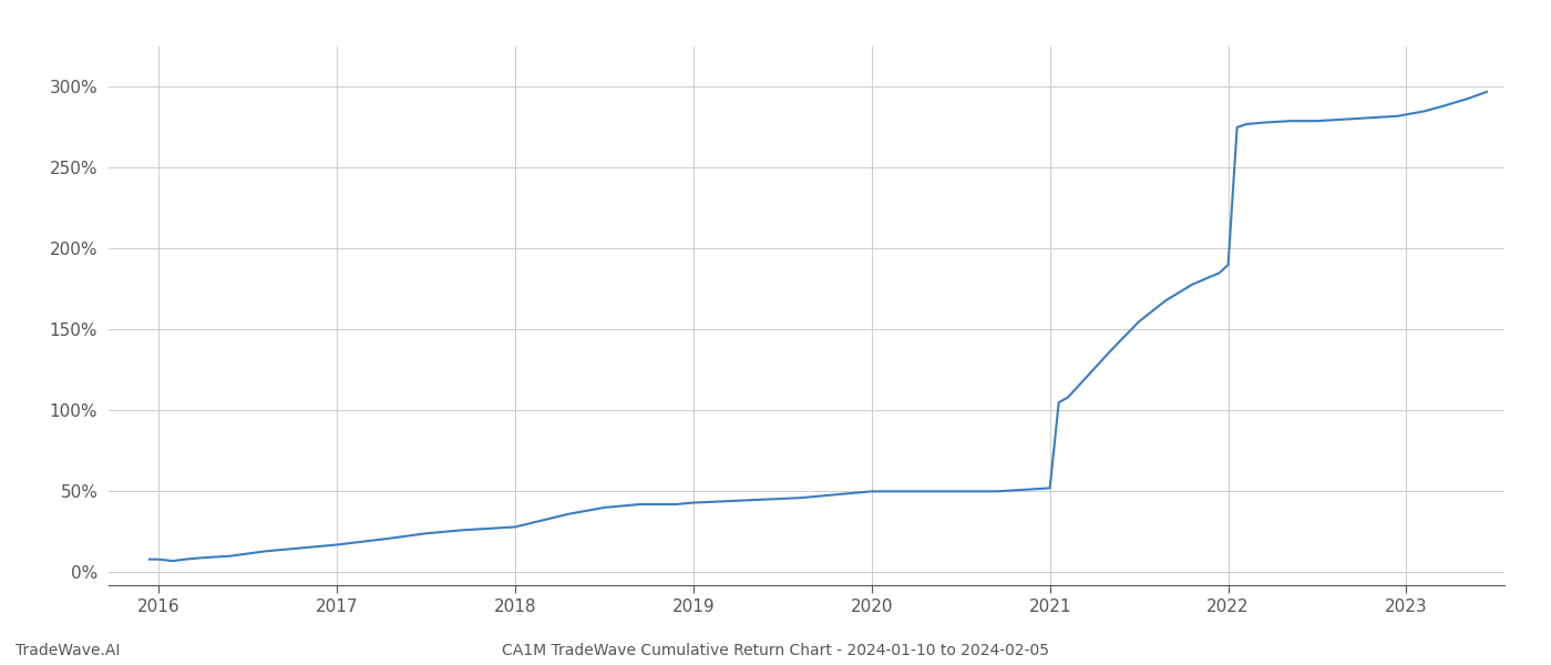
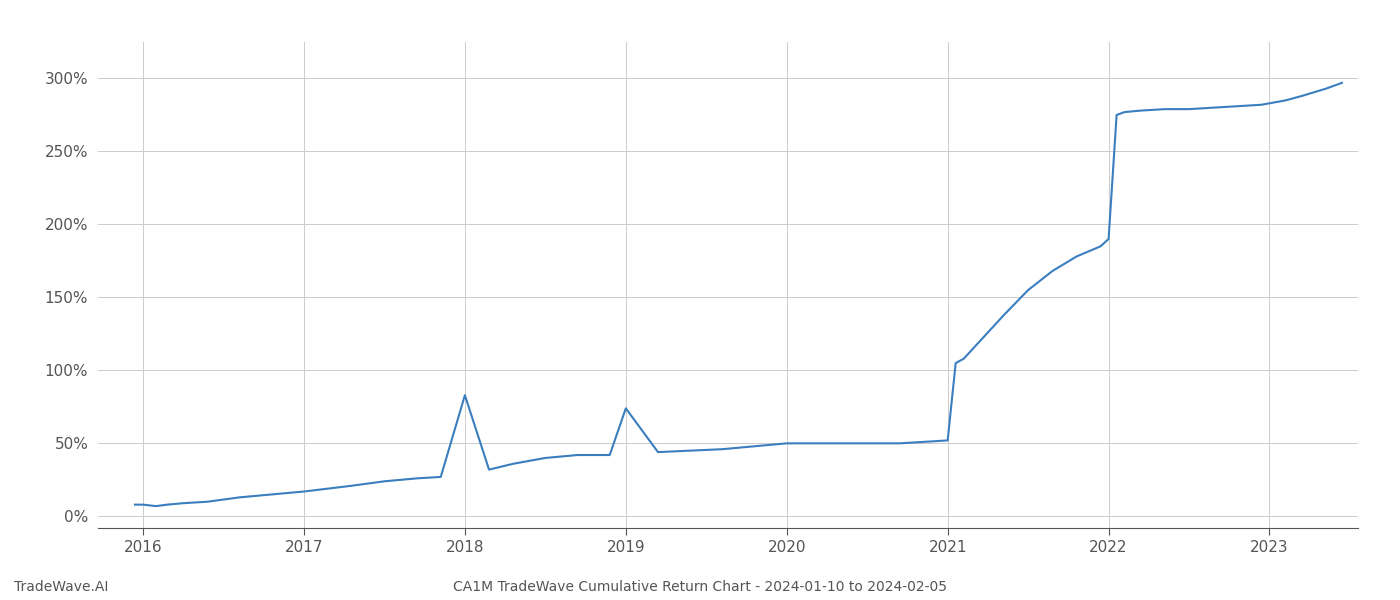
2018: 28% -> 83%
2019: 43% -> 74%
